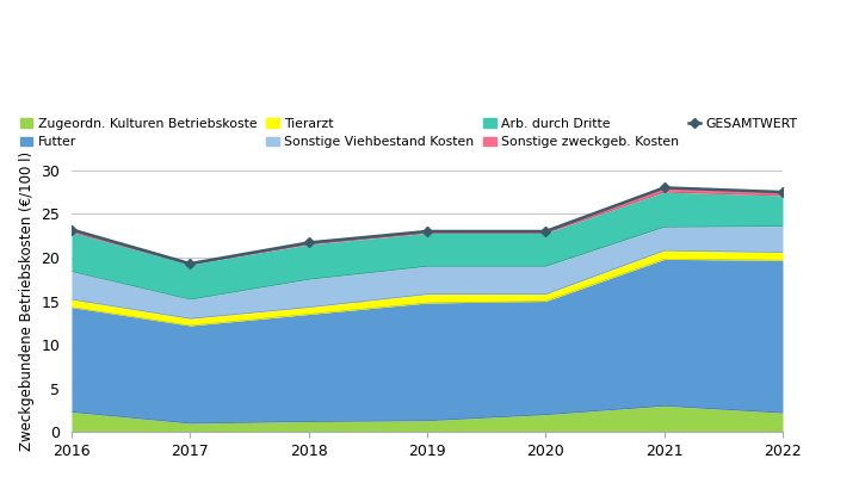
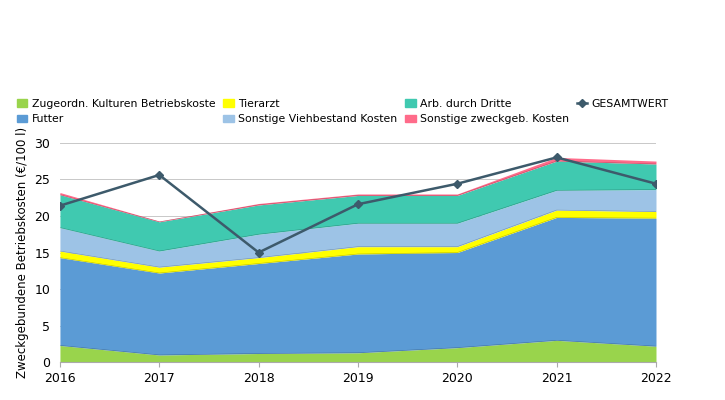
GESAMTWERT/2016: 23.2 -> 21.4
GESAMTWERT/2017: 19.3 -> 25.6
GESAMTWERT/2018: 21.7 -> 15.0
GESAMTWERT/2019: 23.0 -> 21.6
GESAMTWERT/2020: 23.0 -> 24.4
GESAMTWERT/2022: 27.5 -> 24.4
